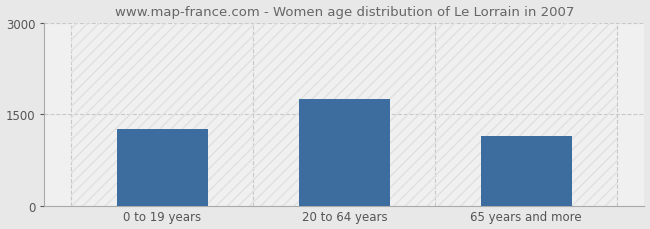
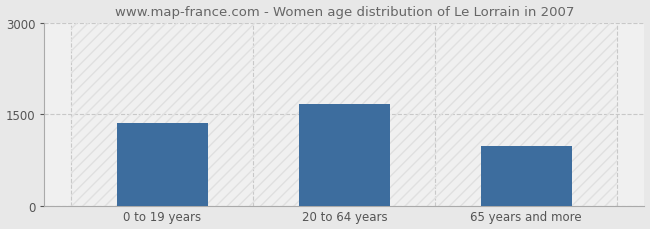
0 to 19 years: 1250 -> 1360
20 to 64 years: 1750 -> 1660
65 years and more: 1150 -> 980
